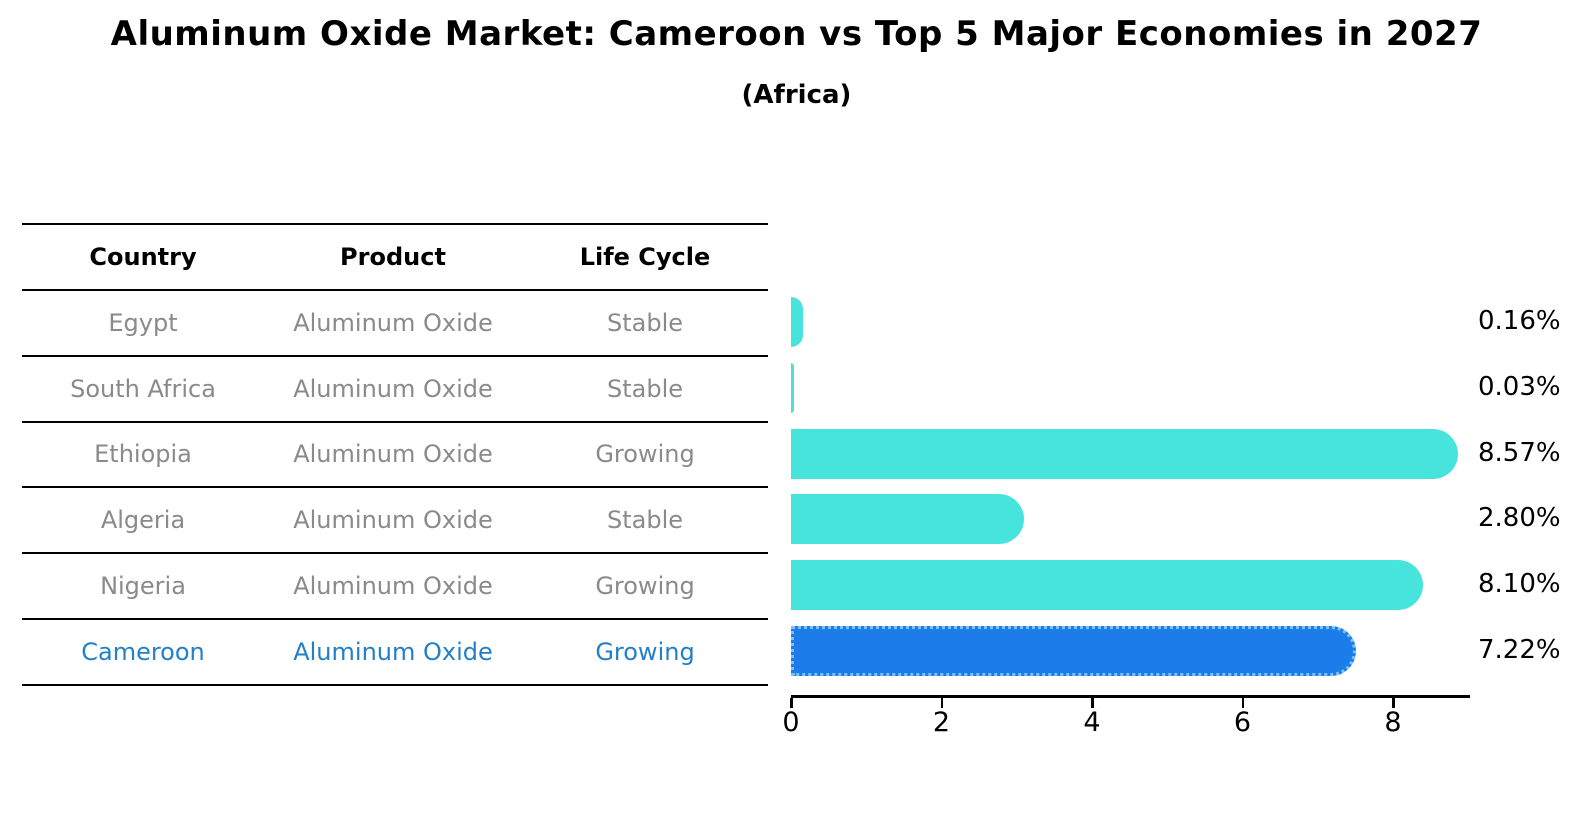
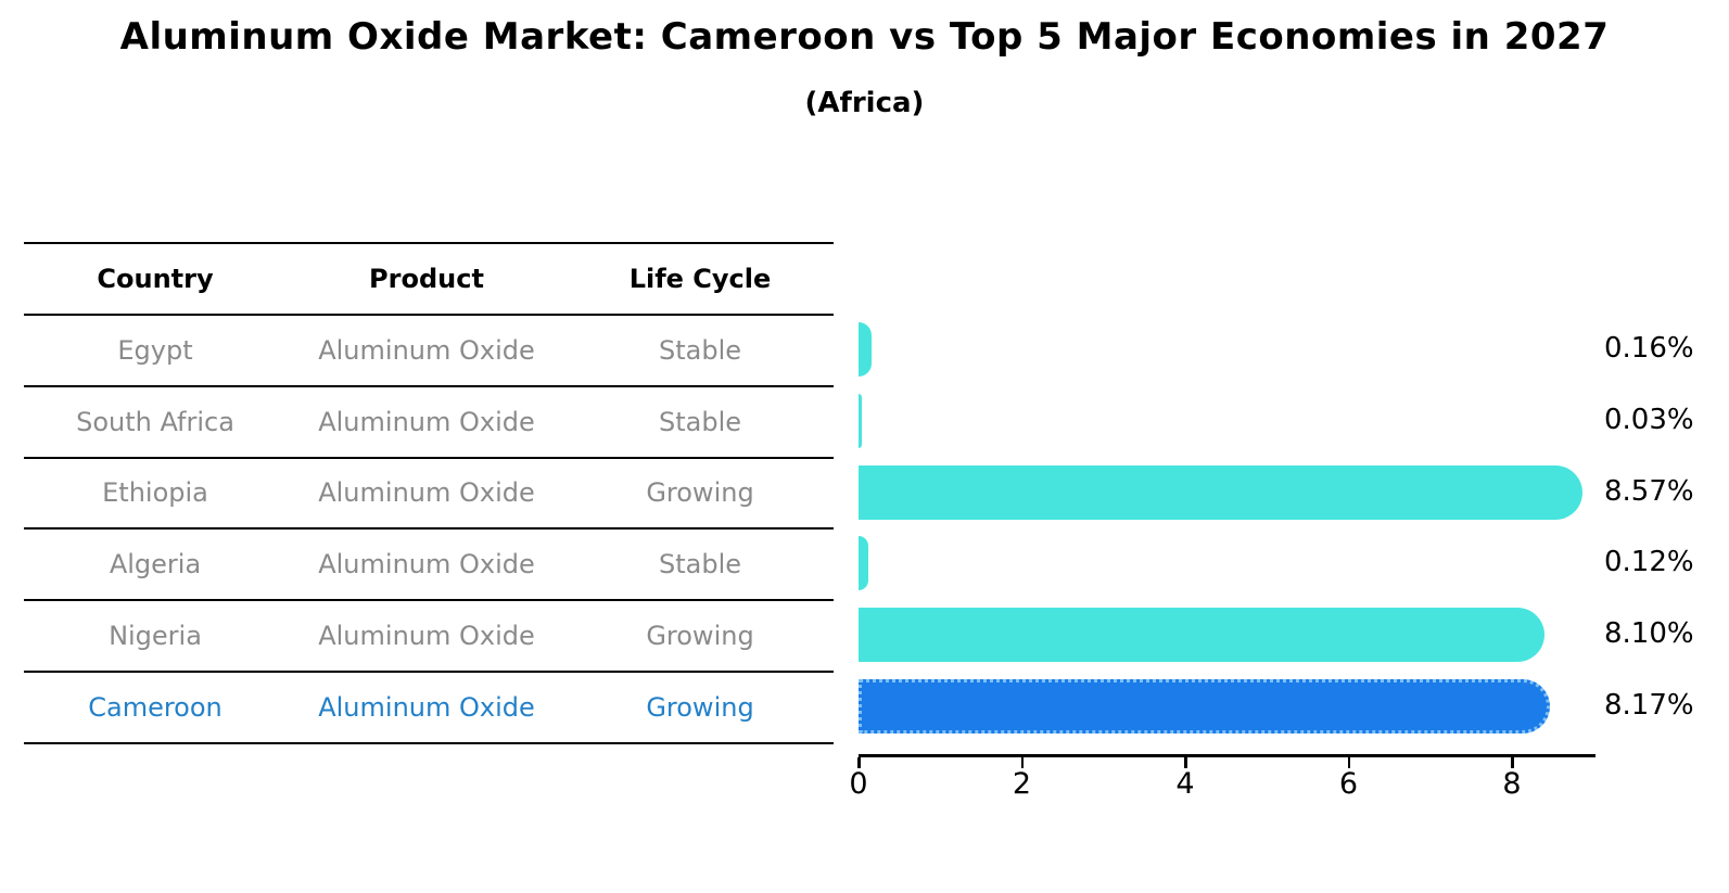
Algeria: 2.80% -> 0.12%
Cameroon: 7.22% -> 8.17%
